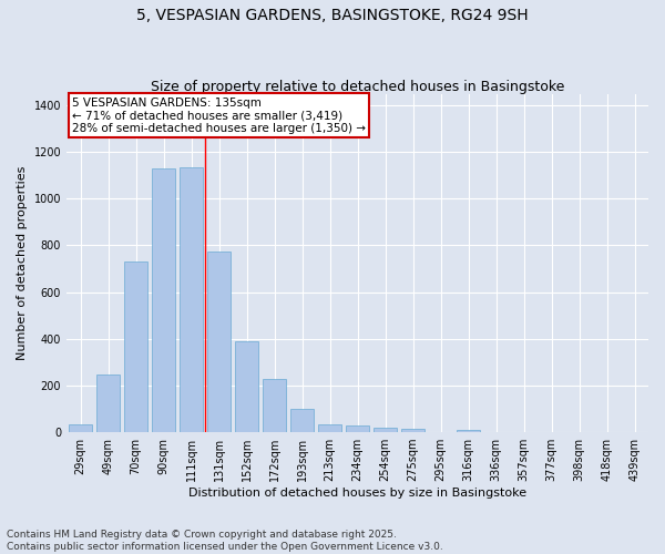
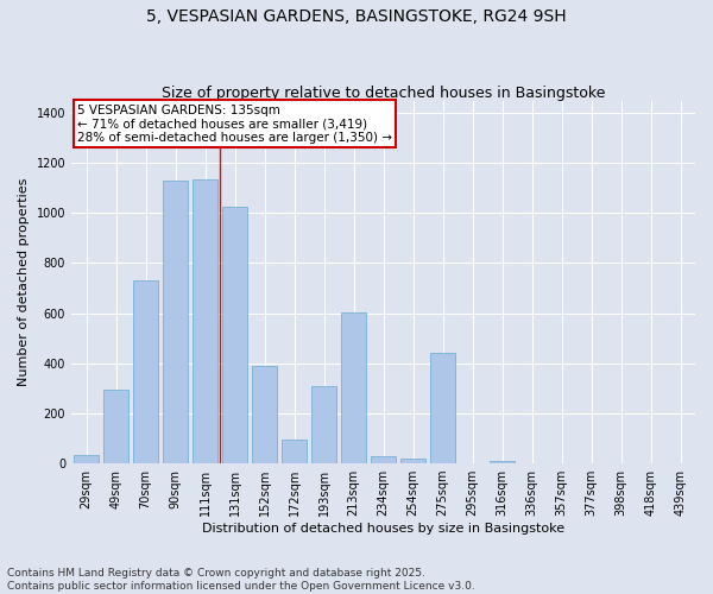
49sqm: 245 -> 295
131sqm: 775 -> 1025
172sqm: 230 -> 95
193sqm: 100 -> 310
213sqm: 35 -> 605
275sqm: 15 -> 440
